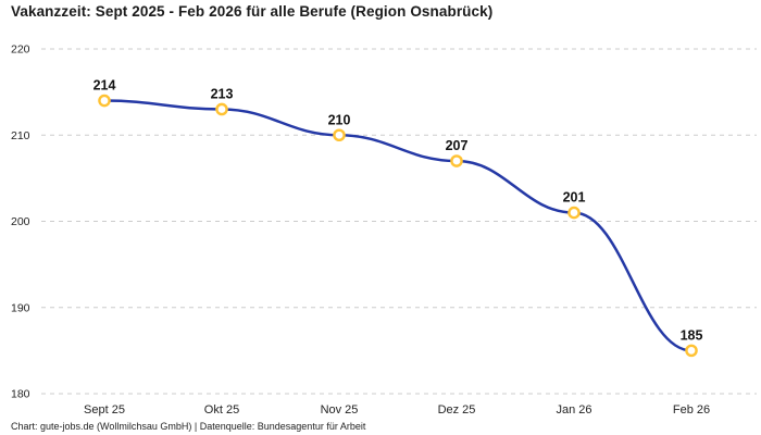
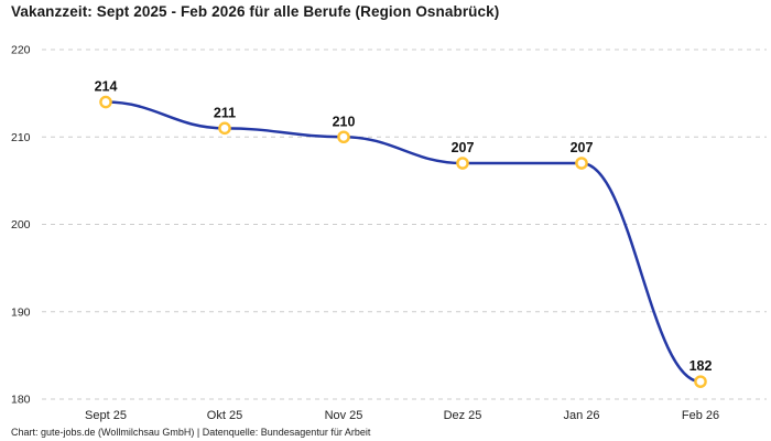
Okt 25: 213 -> 211
Jan 26: 201 -> 207
Feb 26: 185 -> 182
